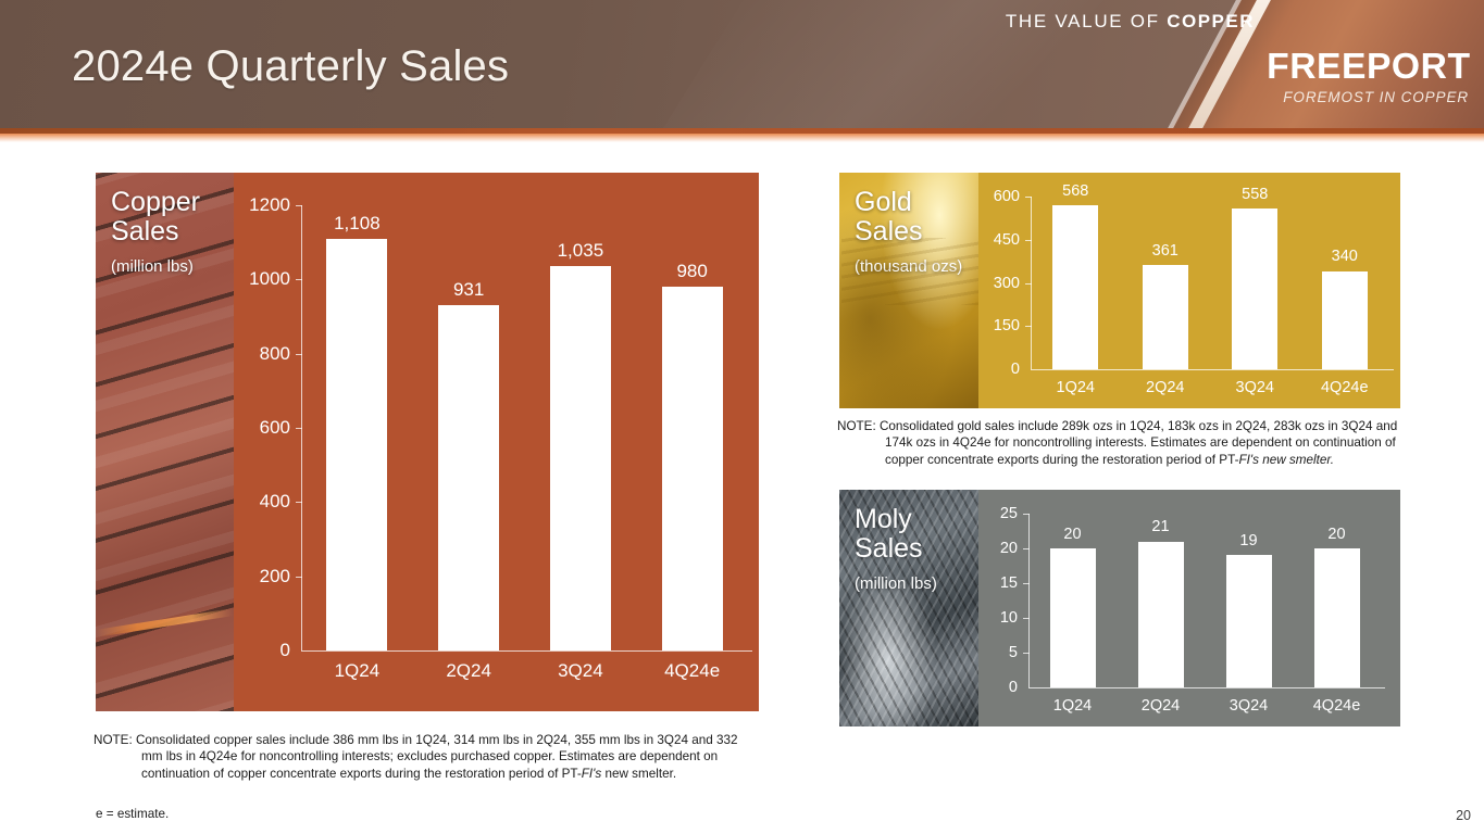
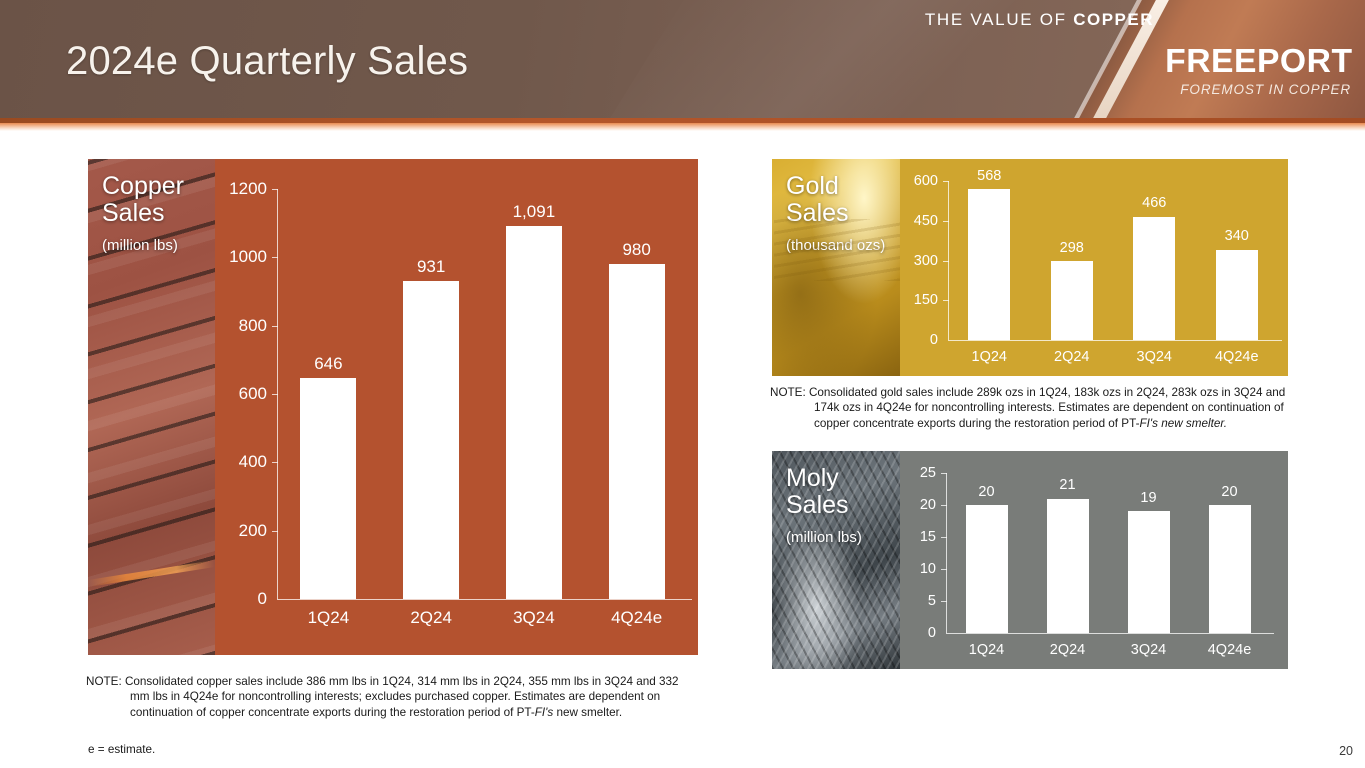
Copper Sales/1Q24: 1,108 -> 646
Copper Sales/3Q24: 1,035 -> 1,091
Gold Sales/2Q24: 361 -> 298
Gold Sales/3Q24: 558 -> 466
